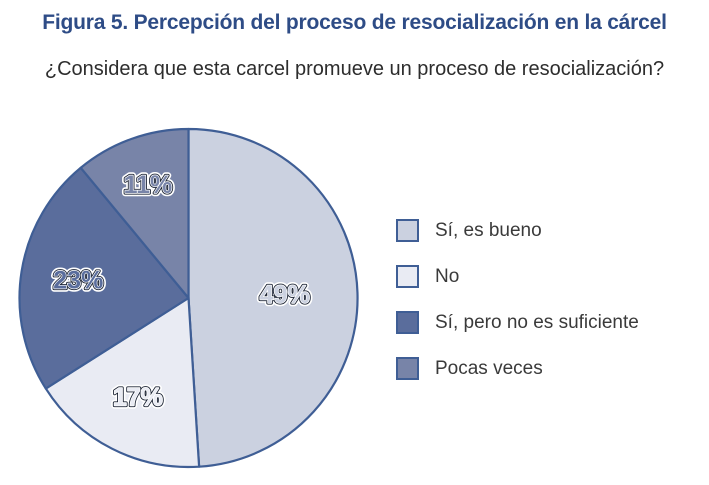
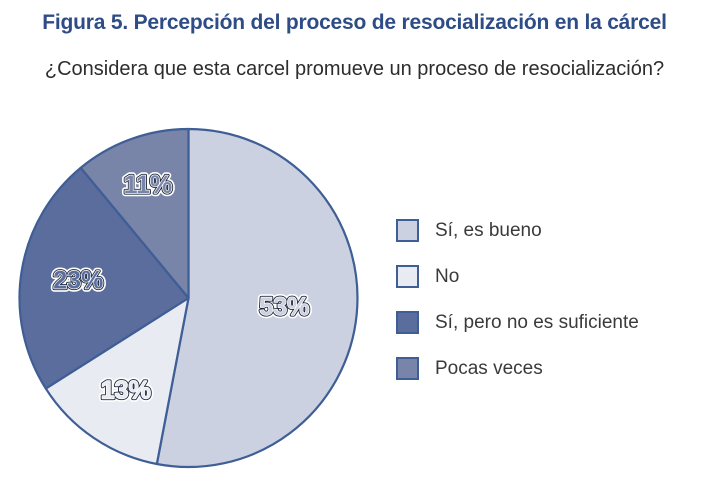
Sí, es bueno: 49% -> 53%
No: 17% -> 13%
